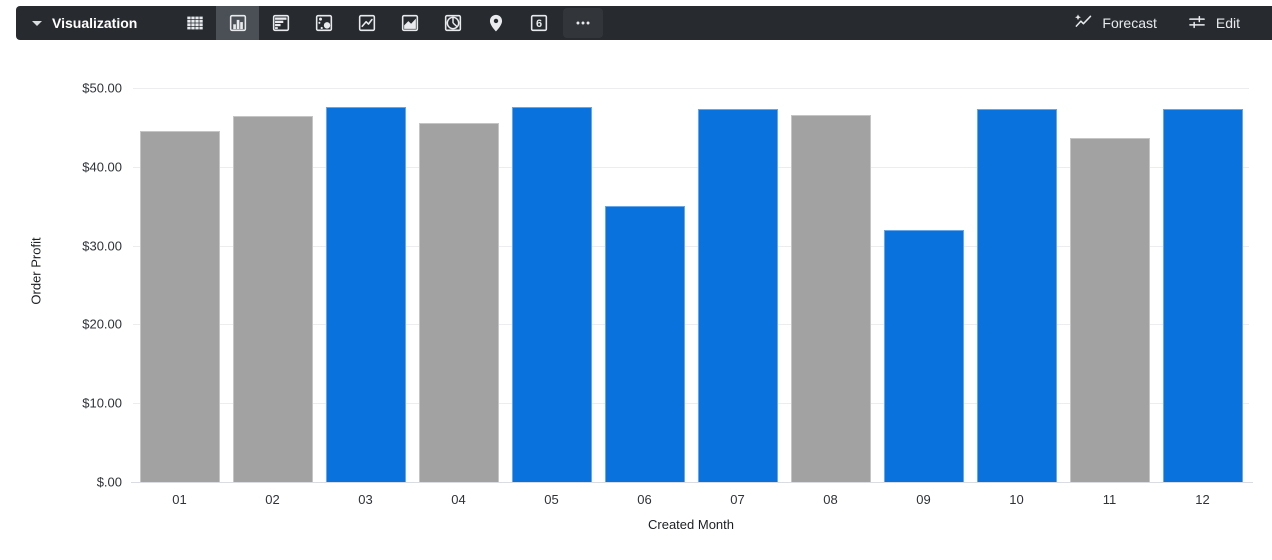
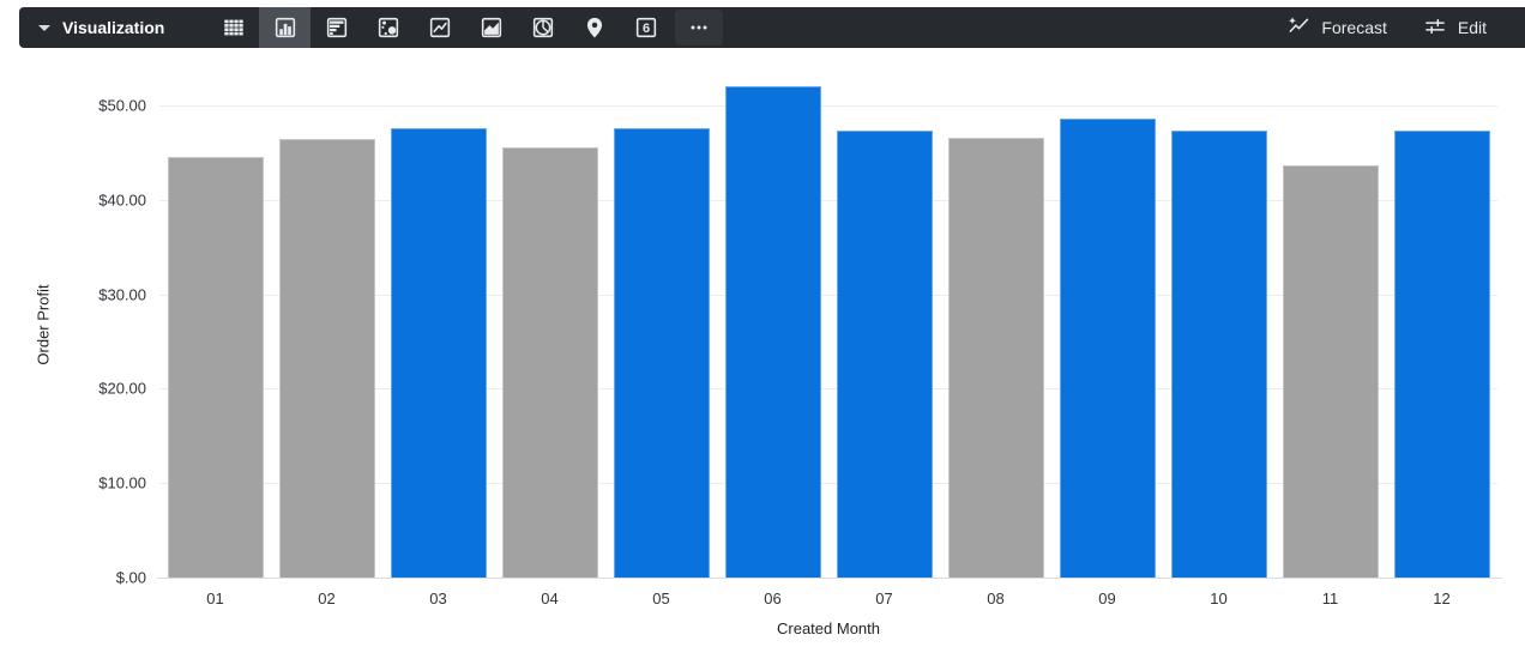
06: $35 -> $52
09: $32 -> $49
